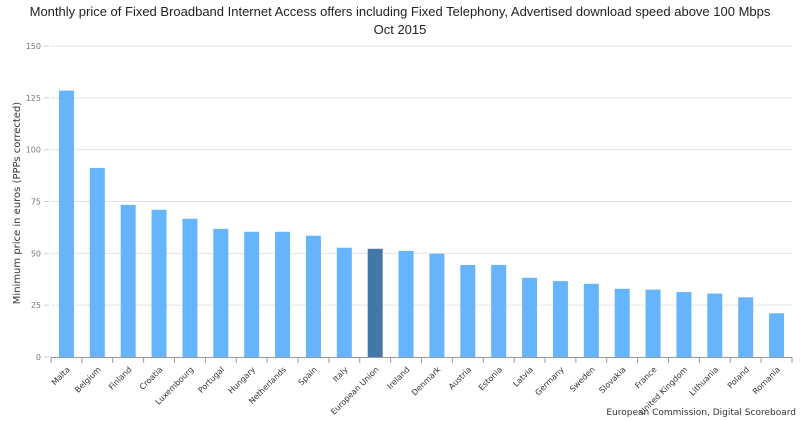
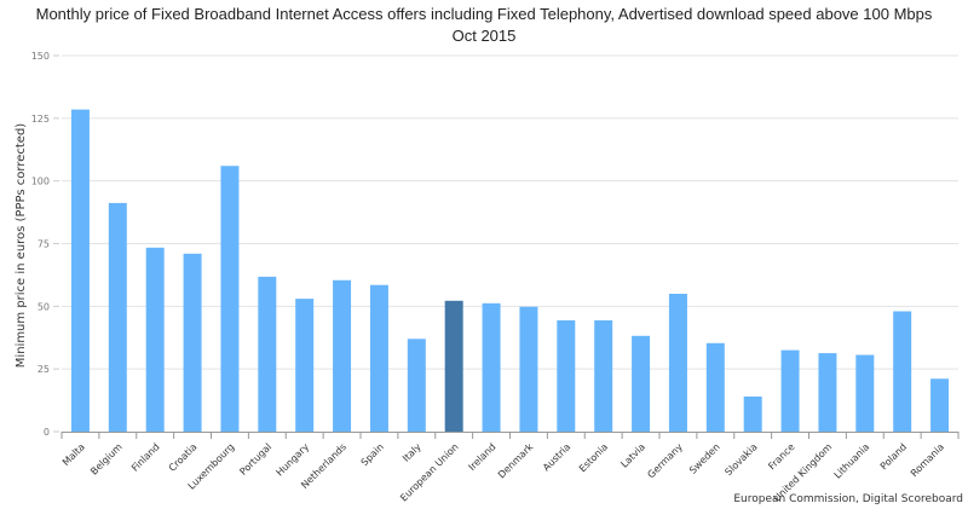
Luxembourg: 67 -> 106
Hungary: 60 -> 53
Italy: 53 -> 37
Germany: 37 -> 55
Slovakia: 33 -> 14
Poland: 29 -> 48
